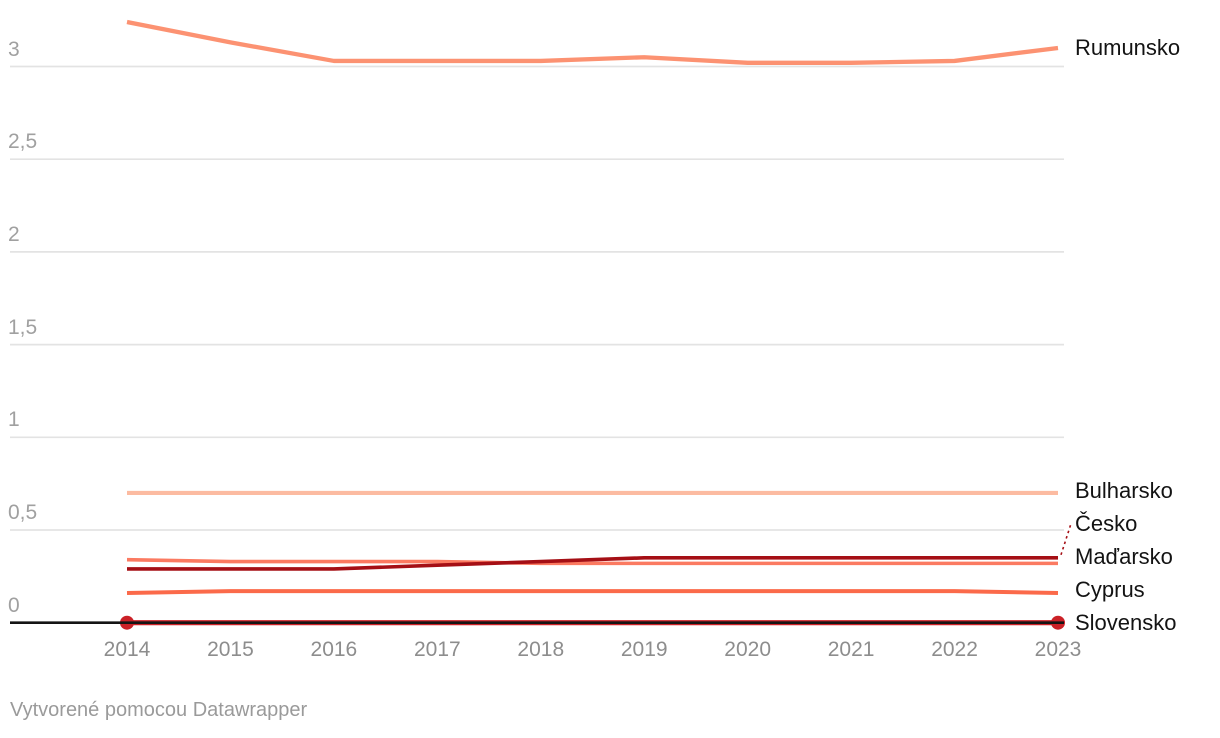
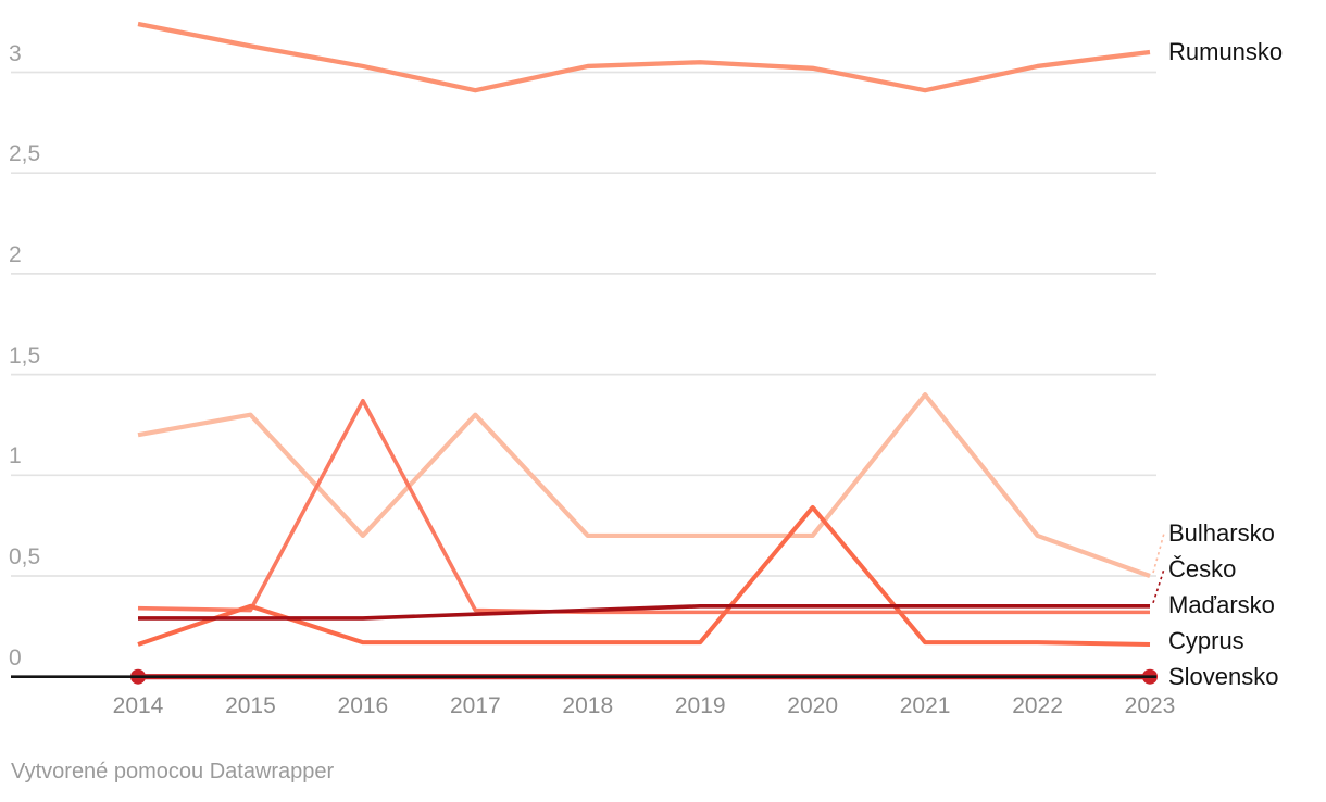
Bulharsko/2014: 0.7 -> 1.2
Bulharsko/2015: 0.7 -> 1.3
Cyprus/2015: 0.17 -> 0.35
Maďarsko/2016: 0.33 -> 1.37
Bulharsko/2017: 0.7 -> 1.3
Rumunsko/2017: 3.03 -> 2.91
Cyprus/2020: 0.17 -> 0.84
Bulharsko/2021: 0.7 -> 1.4
Rumunsko/2021: 3.02 -> 2.91
Bulharsko/2023: 0.7 -> 0.5
